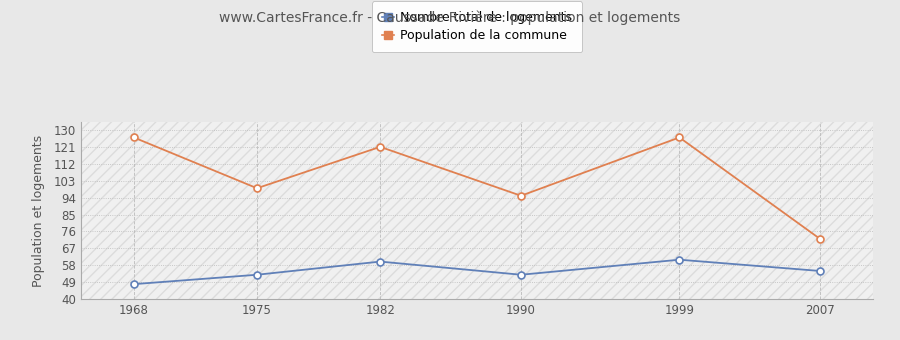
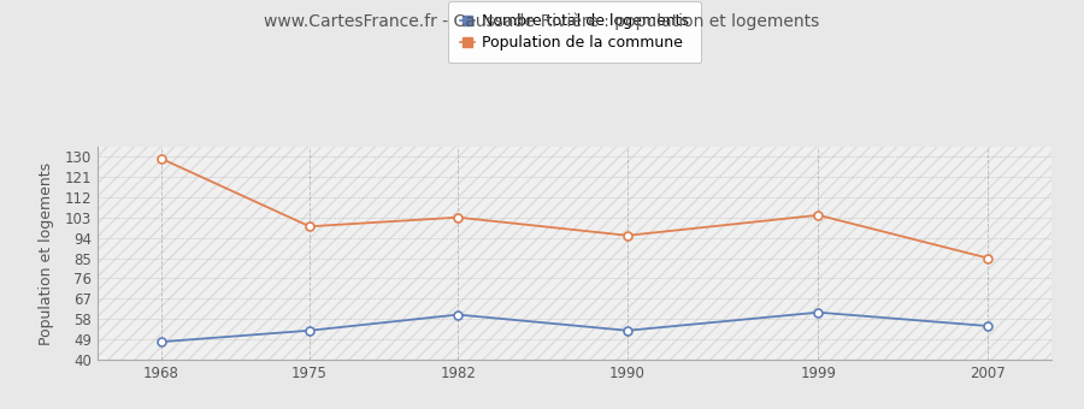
Population de la commune/1968: 126 -> 129
Population de la commune/1982: 121 -> 103
Population de la commune/1999: 126 -> 104
Population de la commune/2007: 72 -> 85
